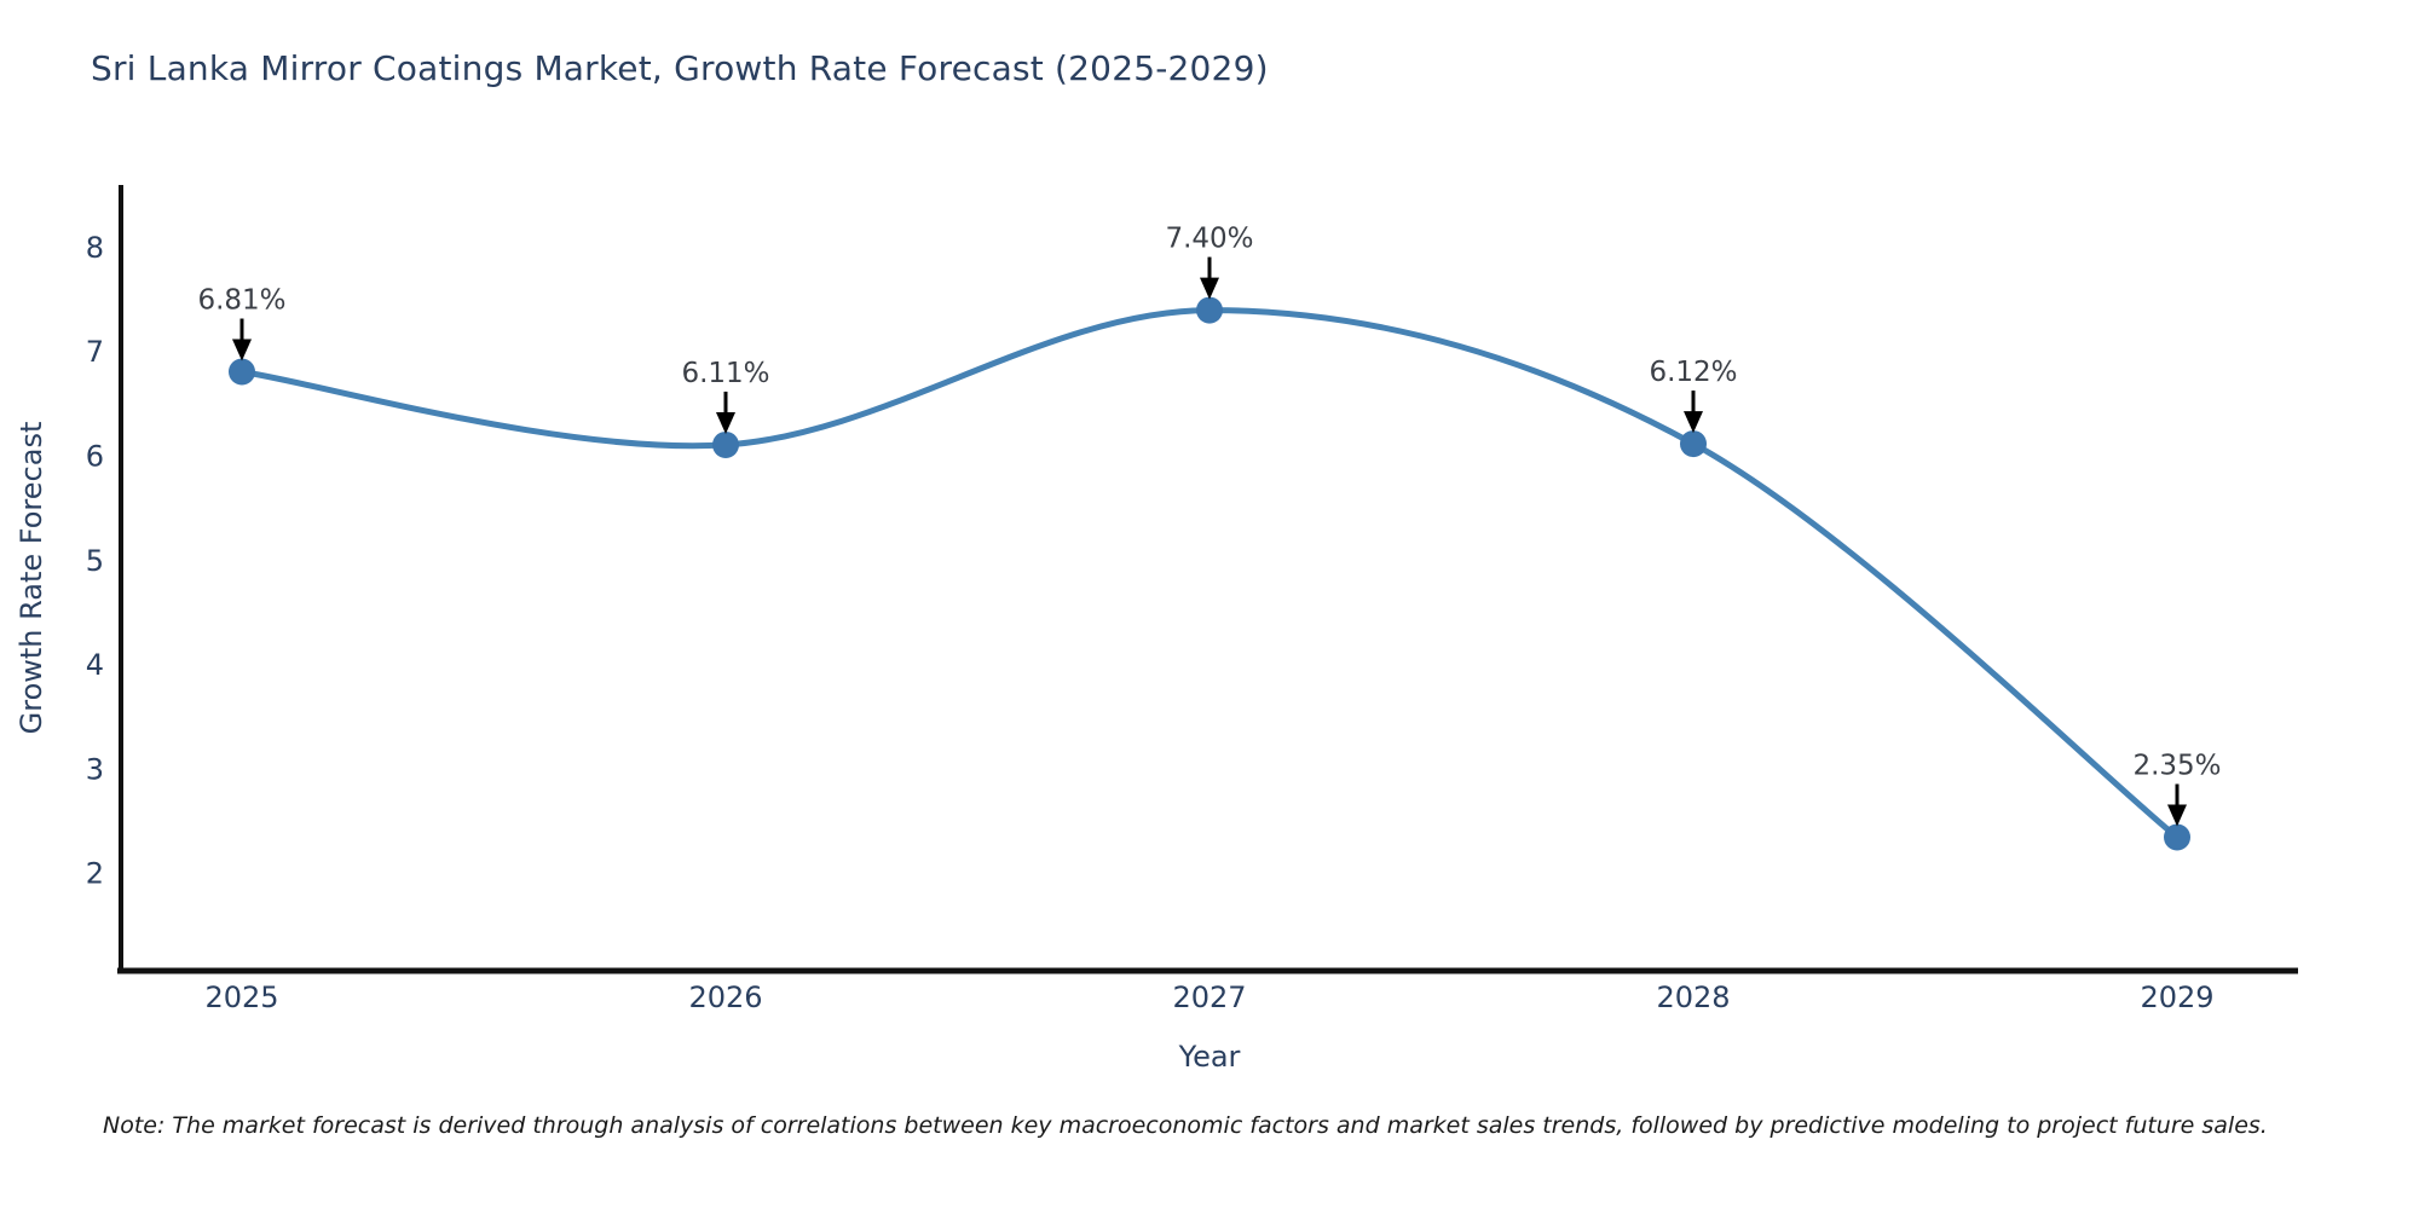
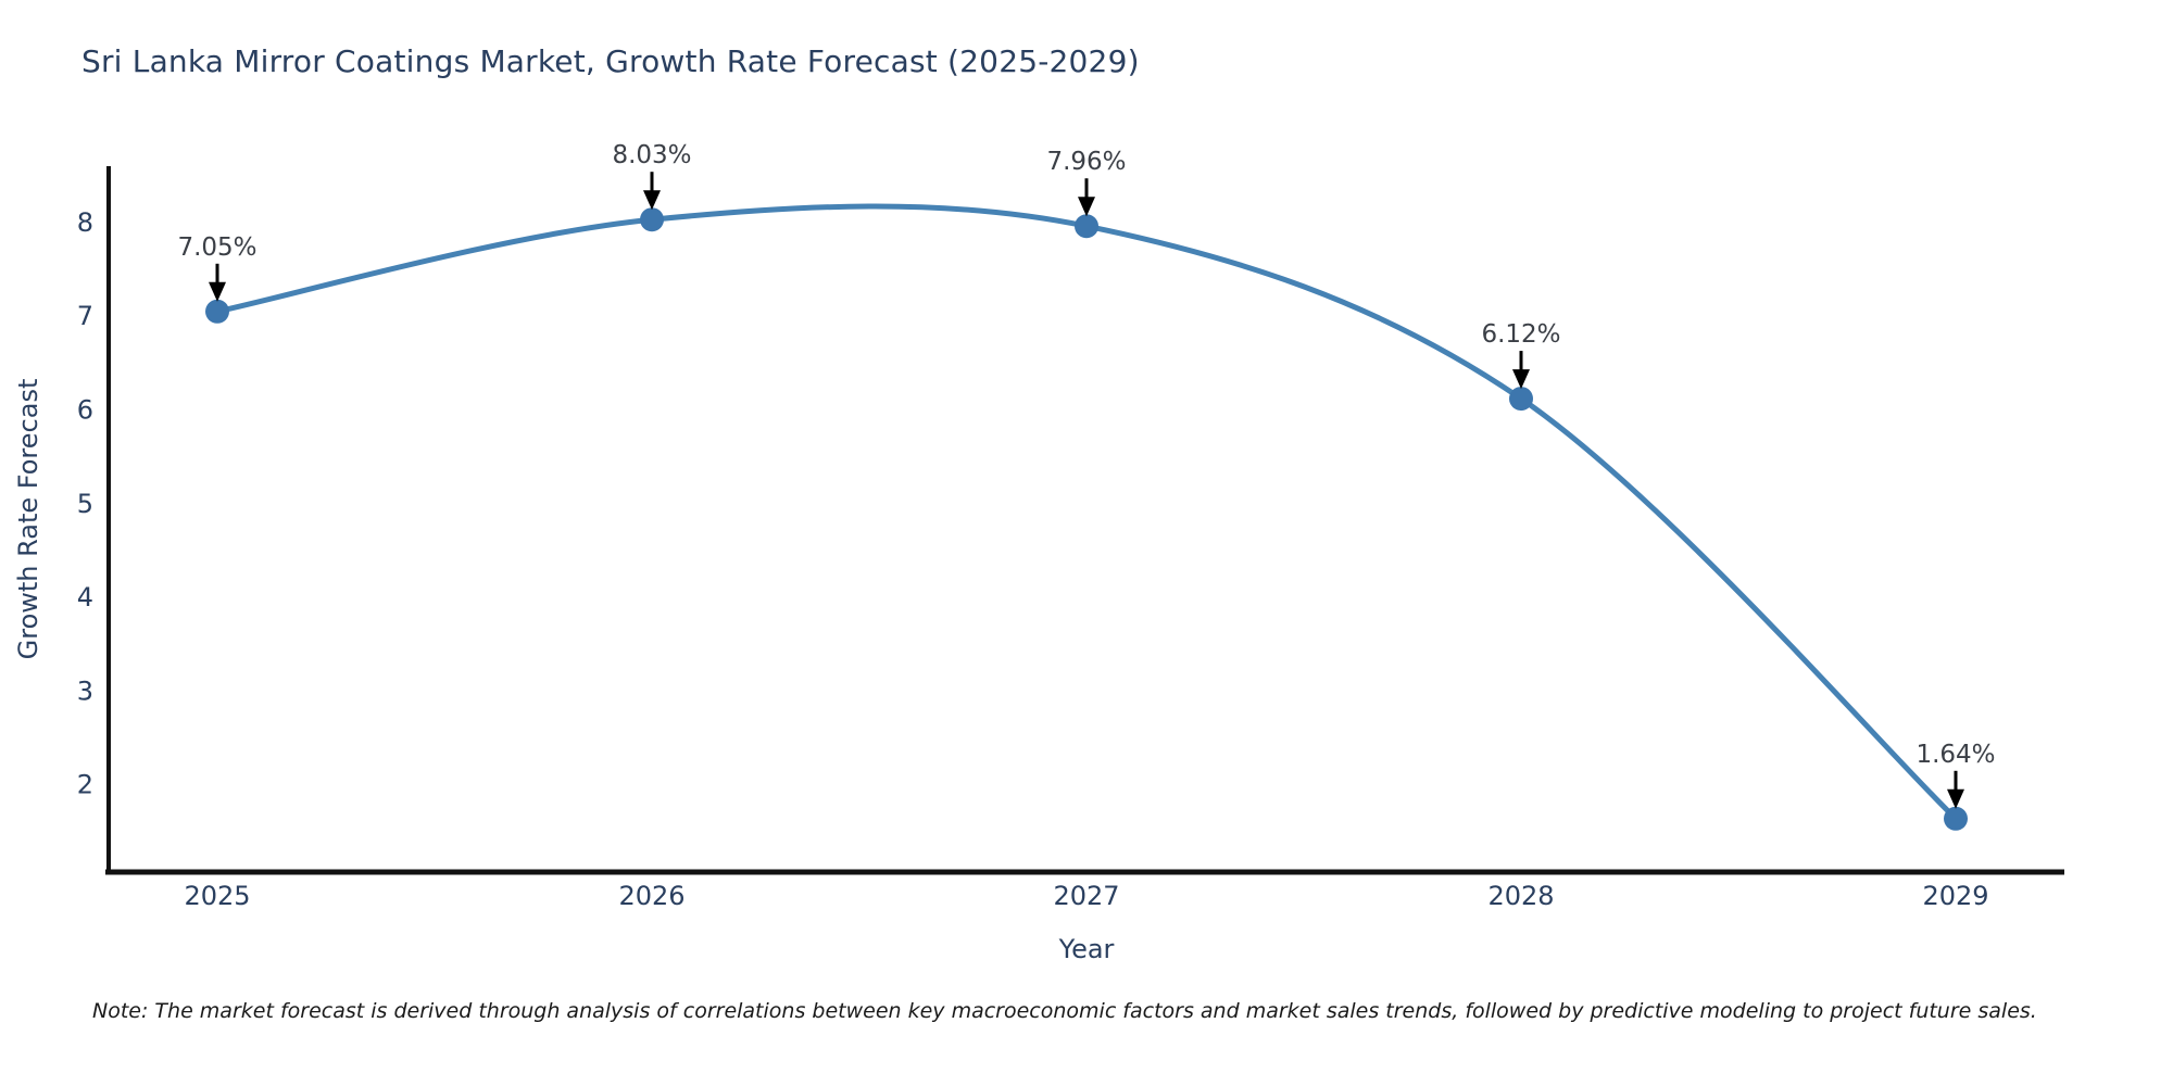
2025: 6.81% -> 7.05%
2026: 6.11% -> 8.03%
2027: 7.40% -> 7.96%
2029: 2.35% -> 1.64%
